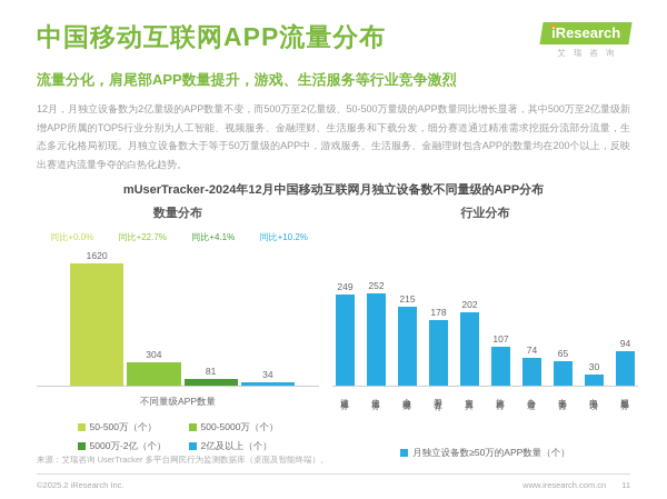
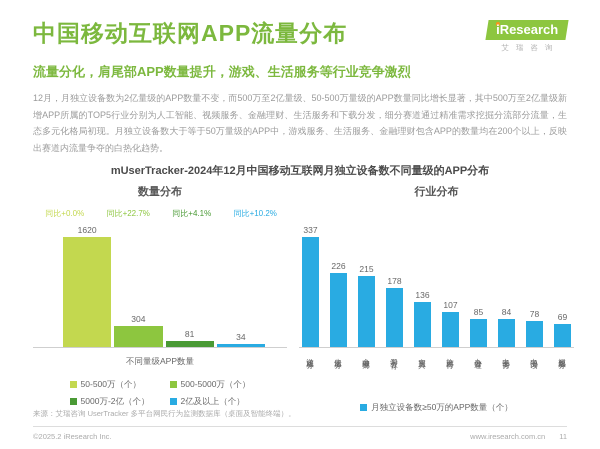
行业分布/游戏服务: 249 -> 337
行业分布/生活服务: 252 -> 226
行业分布/实用工具: 202 -> 136
行业分布/办公管理: 74 -> 85
行业分布/电子商务: 65 -> 84
行业分布/电子阅读: 30 -> 78
行业分布/视频服务: 94 -> 69
